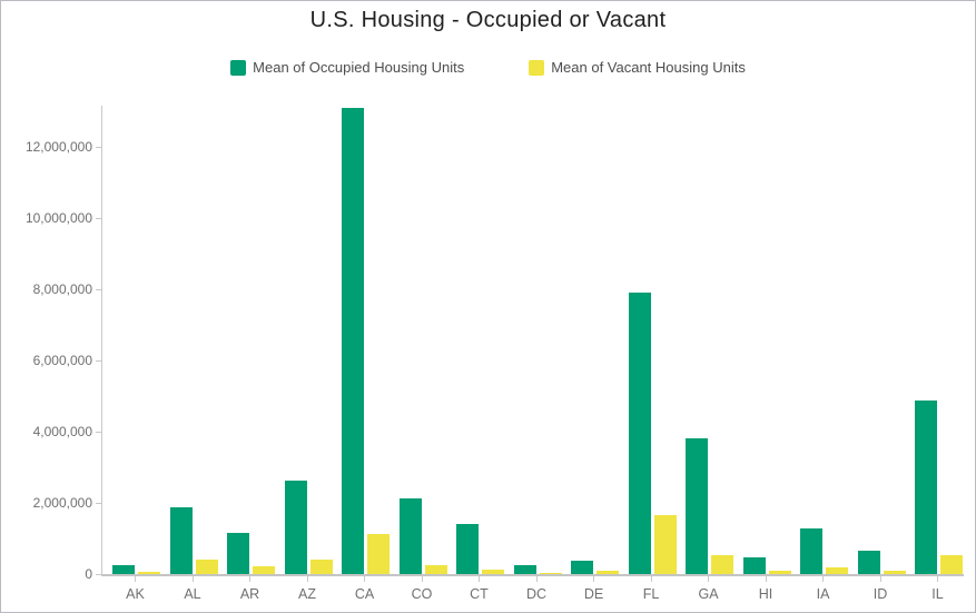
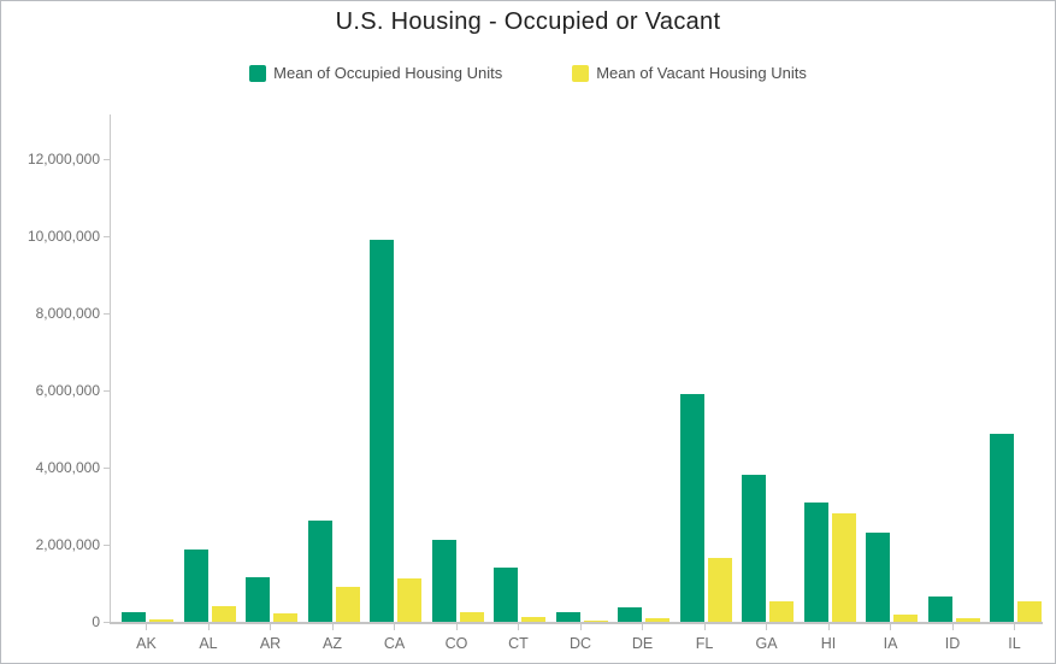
Mean of Vacant Housing Units/AZ: 400000 -> 900000
Mean of Occupied Housing Units/CA: 13100000 -> 9900000
Mean of Occupied Housing Units/FL: 7900000 -> 5900000
Mean of Occupied Housing Units/HI: 500000 -> 3100000
Mean of Vacant Housing Units/HI: 100000 -> 2800000
Mean of Occupied Housing Units/IA: 1300000 -> 2300000
